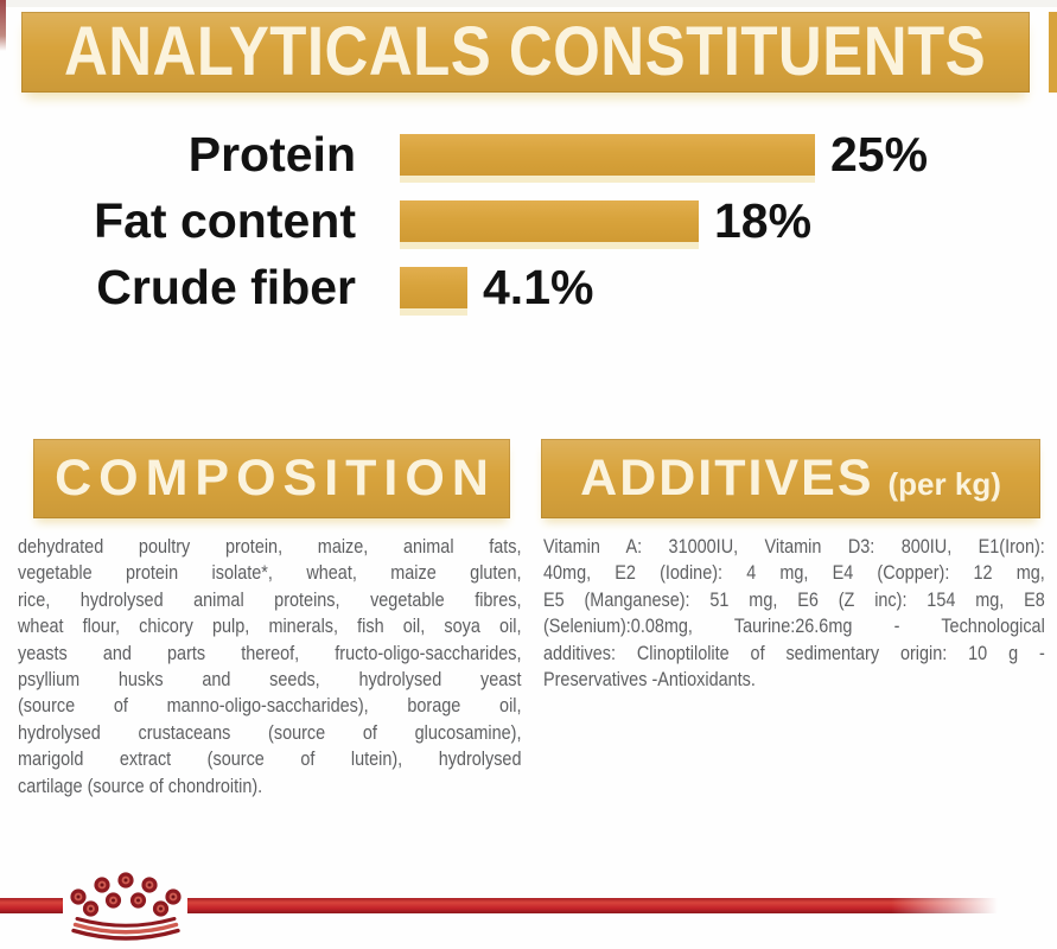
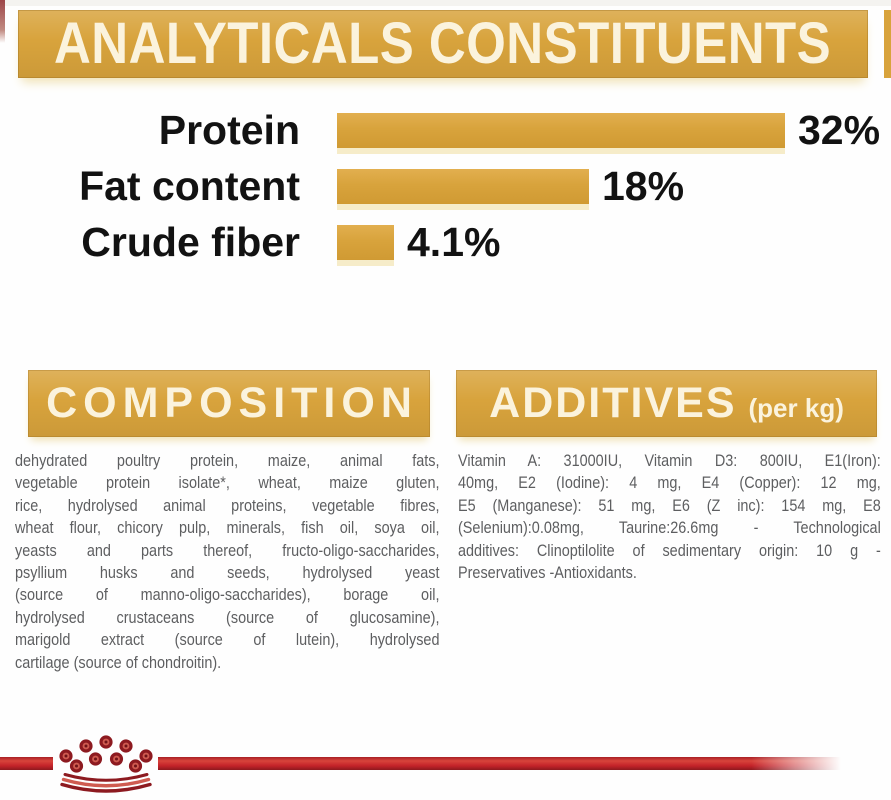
Protein: 25% -> 32%
